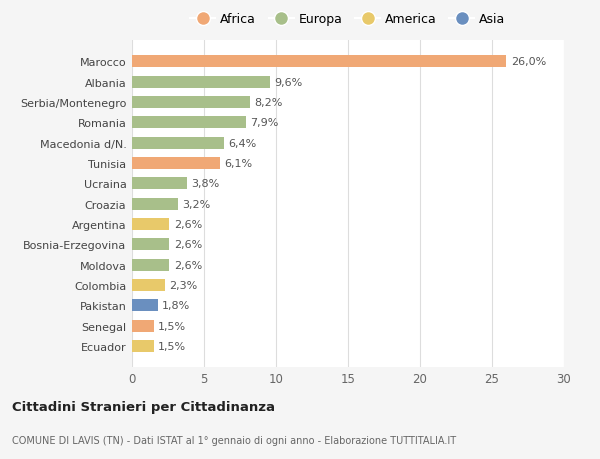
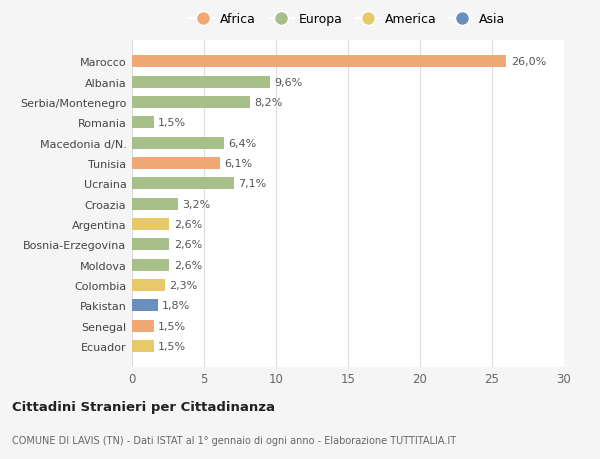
Romania: 7,9% -> 1,5%
Ucraina: 3,8% -> 7,1%
